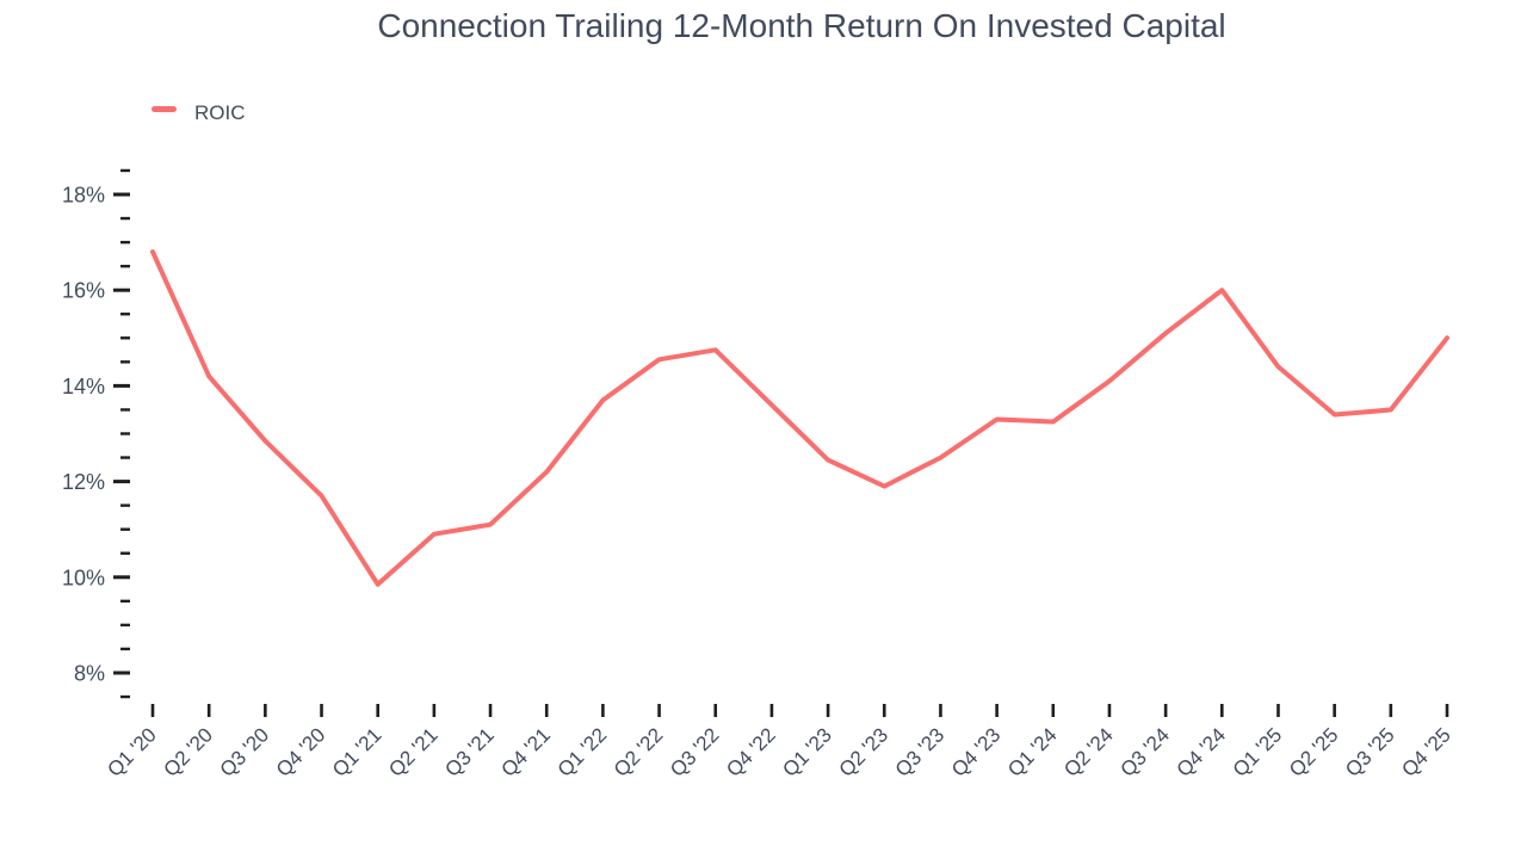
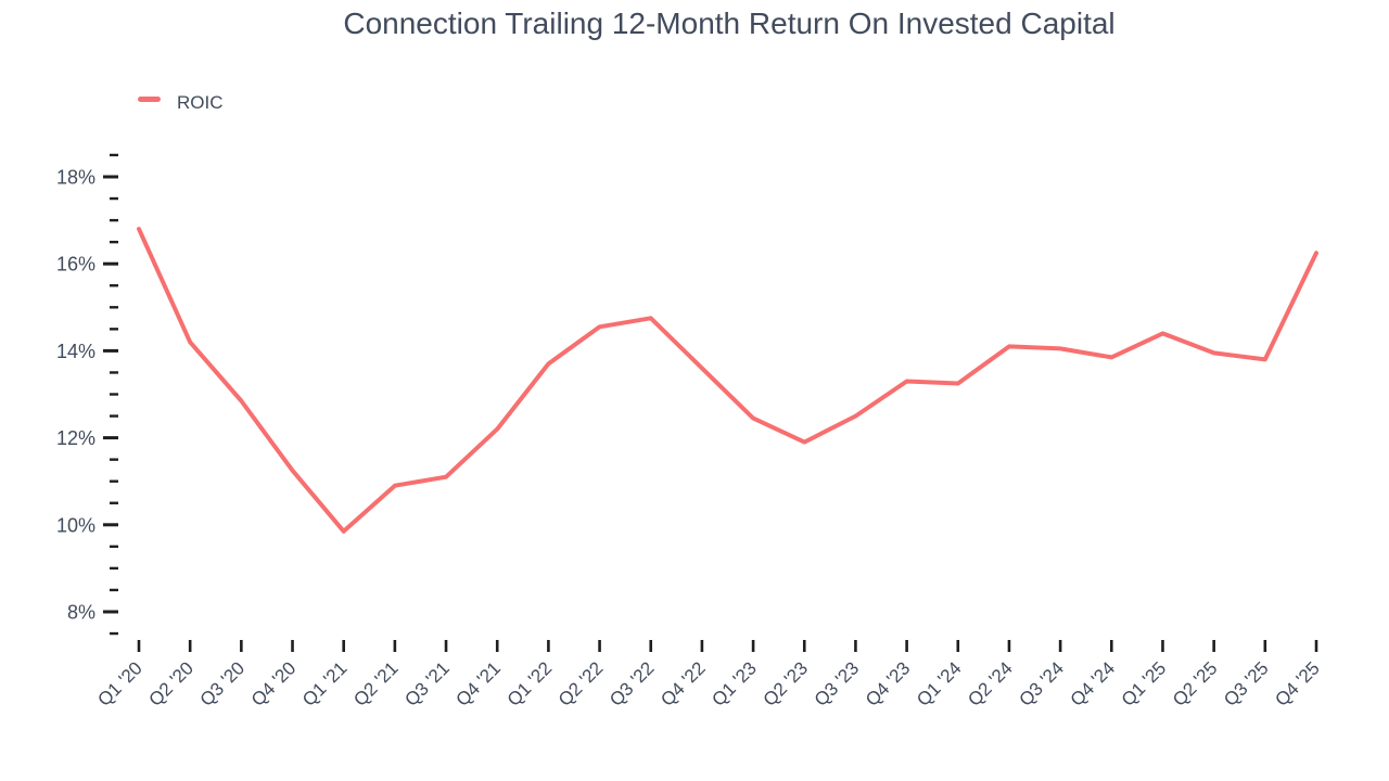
Q4 '20: 11.7% -> 11.2%
Q3 '24: 15.1% -> 14.1%
Q4 '24: 16.0% -> 13.8%
Q2 '25: 13.4% -> 13.9%
Q3 '25: 13.5% -> 13.8%
Q4 '25: 15.0% -> 16.2%
